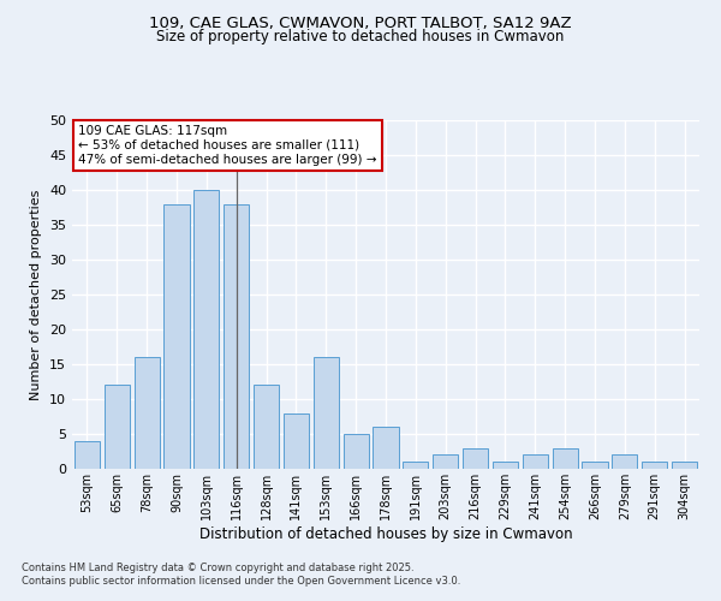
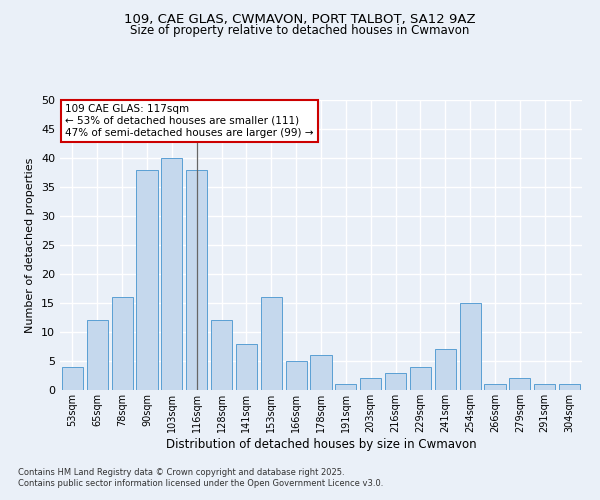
229sqm: 1 -> 4
241sqm: 2 -> 7
254sqm: 3 -> 15
